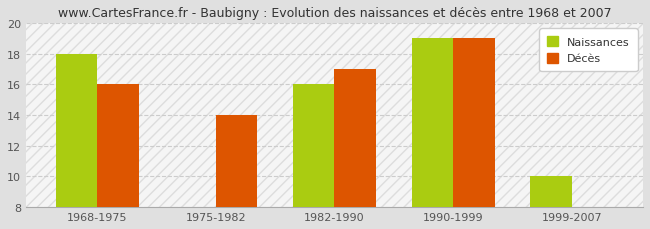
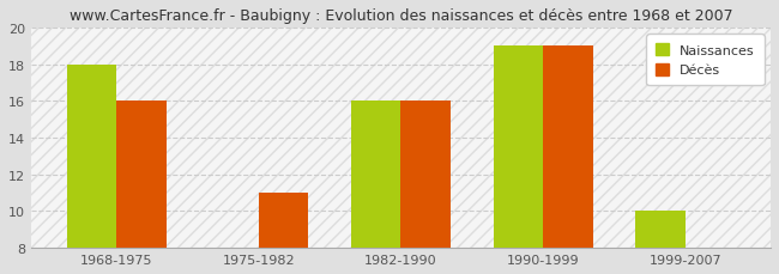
Décès/1975-1982: 14 -> 11
Décès/1982-1990: 17 -> 16
